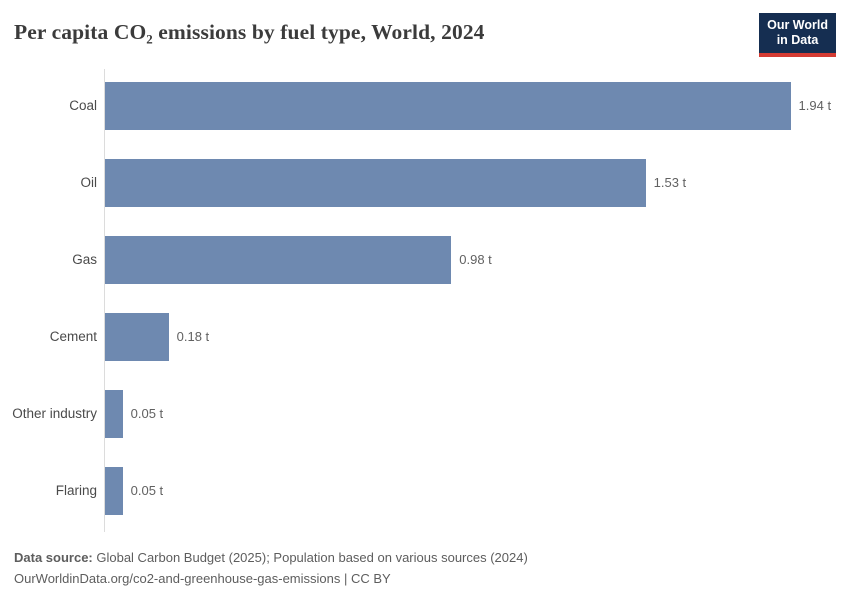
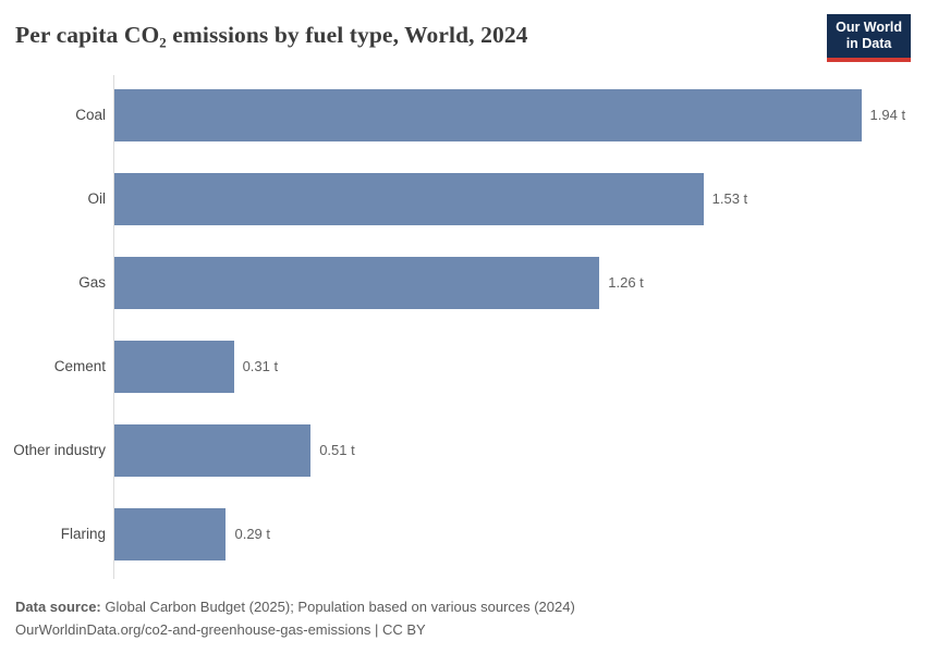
Gas: 0.98 -> 1.26
Cement: 0.18 -> 0.31
Other industry: 0.05 -> 0.51
Flaring: 0.05 -> 0.29
